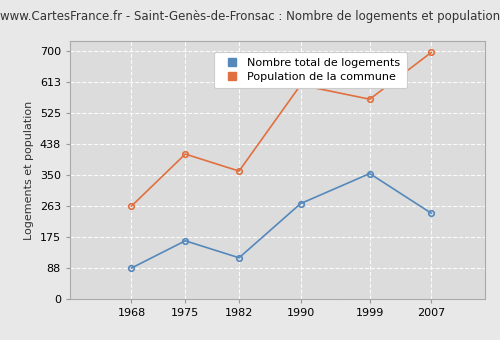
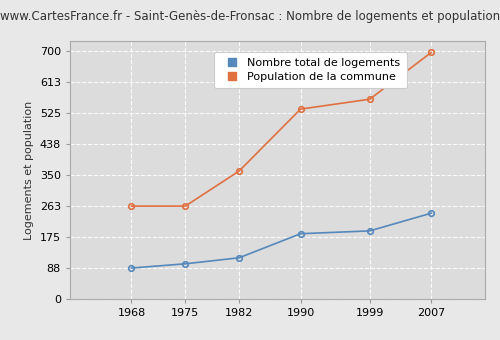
Nombre total de logements/1975: 165 -> 100
Population de la commune/1975: 410 -> 263
Nombre total de logements/1990: 270 -> 185
Population de la commune/1990: 605 -> 537
Nombre total de logements/1999: 355 -> 193
